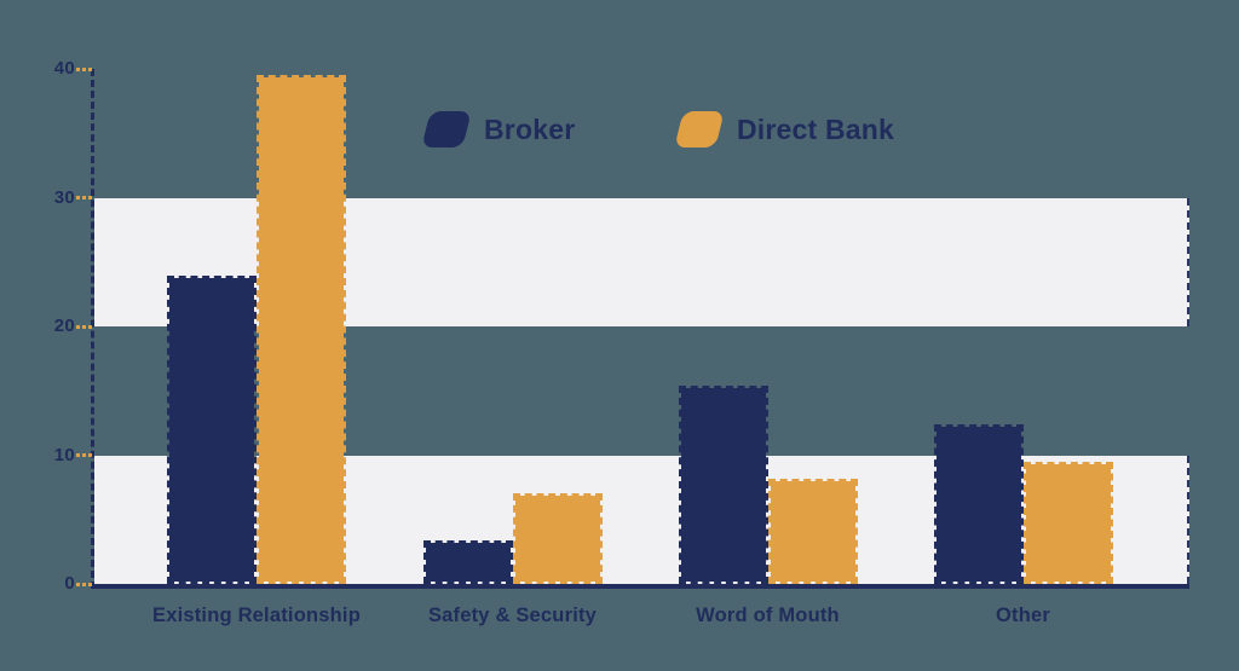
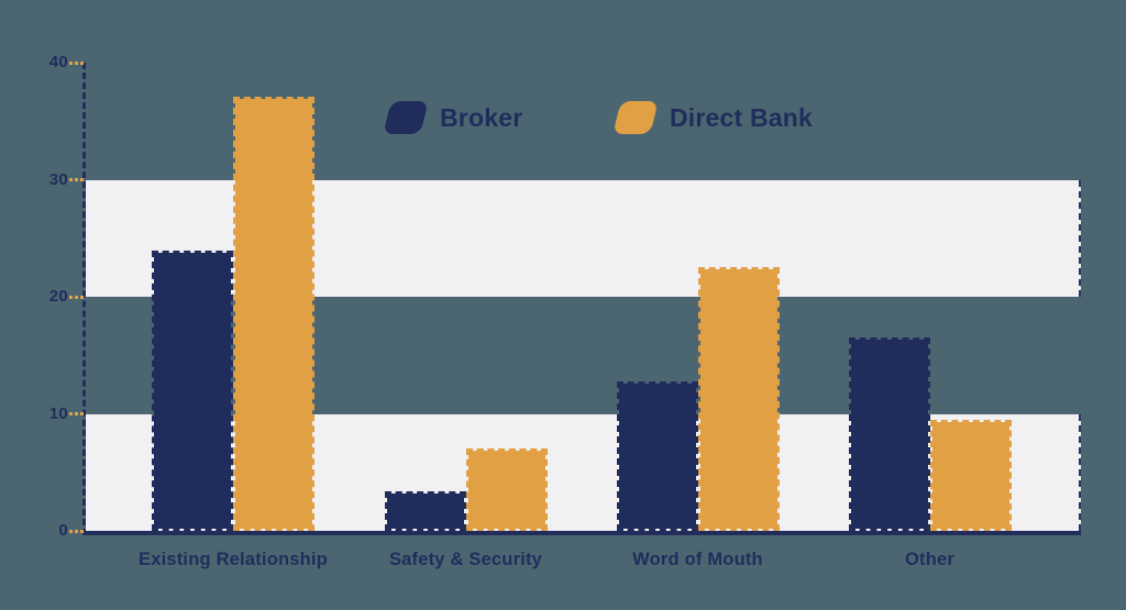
Direct Bank/Existing Relationship: 39.5 -> 37.1
Broker/Word of Mouth: 15.4 -> 12.8
Direct Bank/Word of Mouth: 8.2 -> 22.5
Broker/Other: 12.4 -> 16.5
